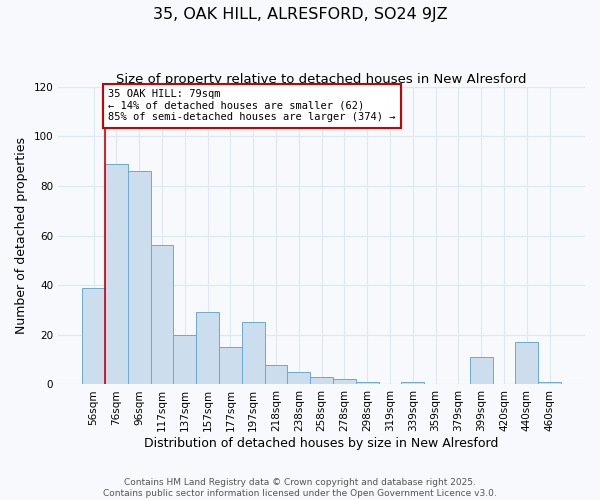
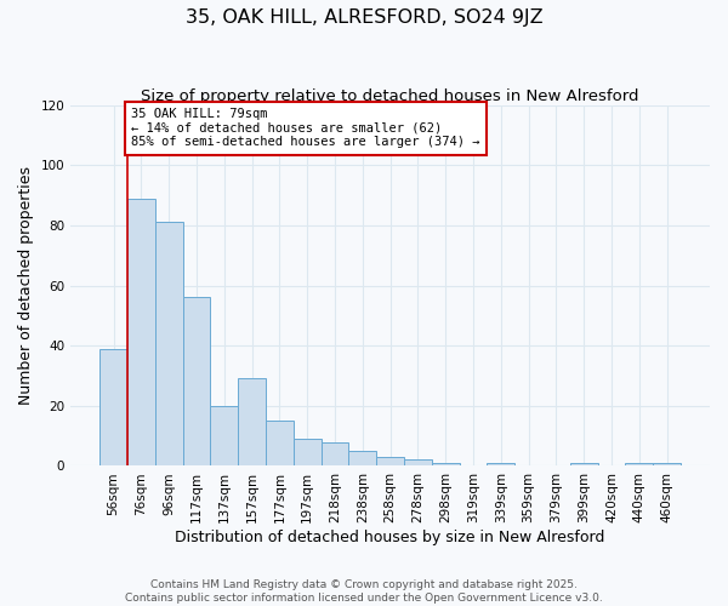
96sqm: 86 -> 81
197sqm: 25 -> 9
399sqm: 11 -> 1
440sqm: 17 -> 1
